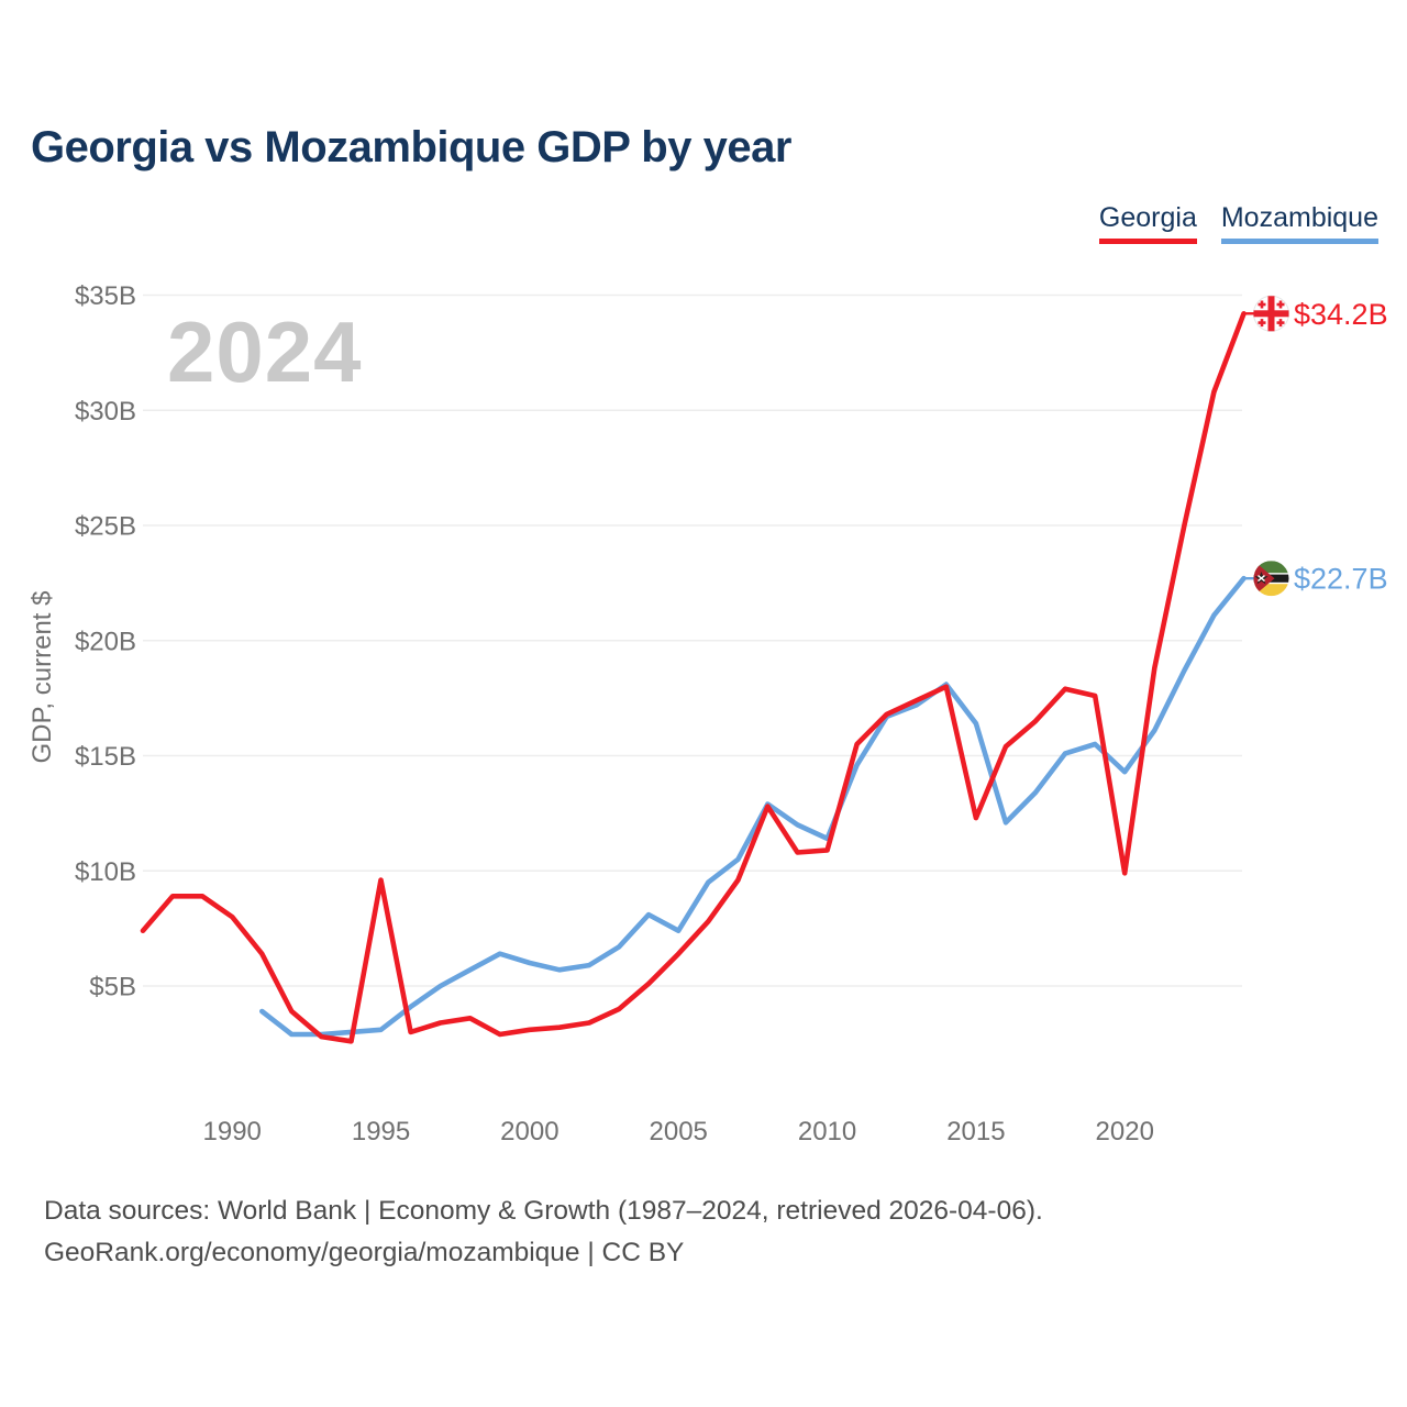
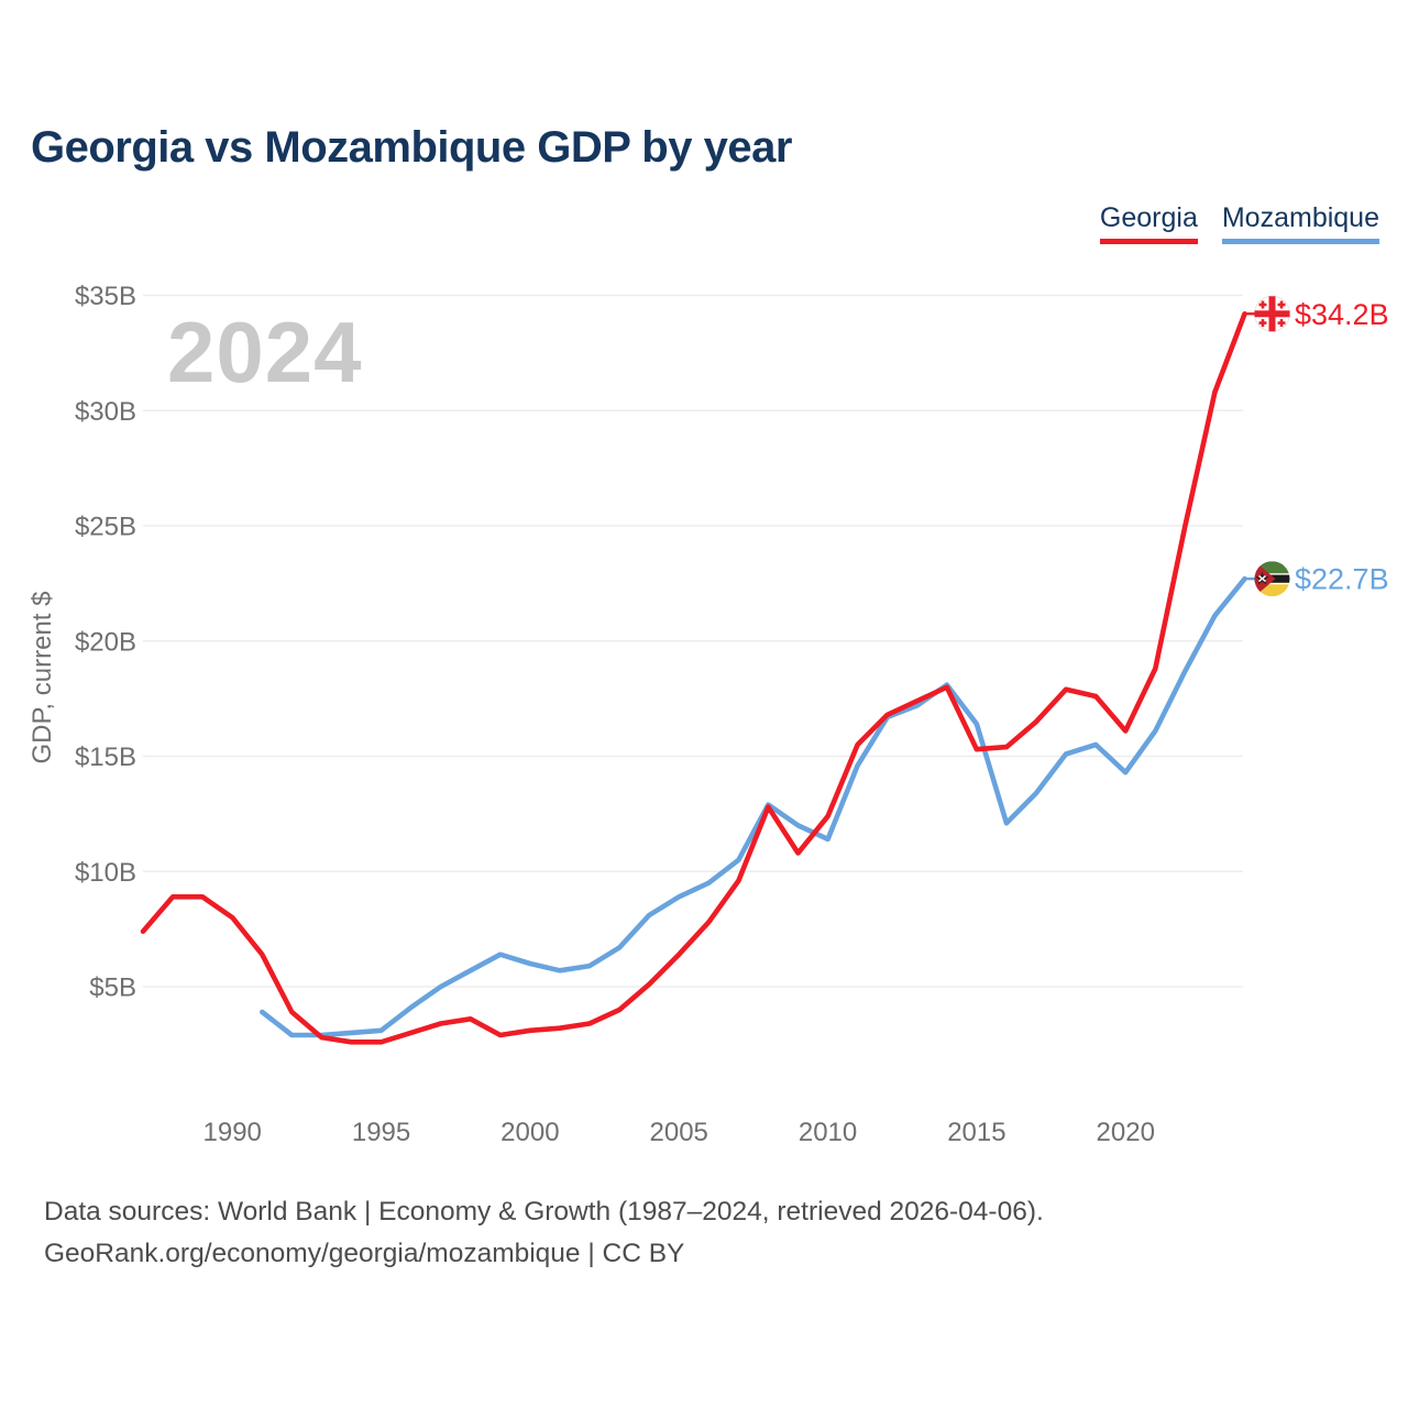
Georgia/1995: $9.6B -> $2.6B
Mozambique/2005: $7.4B -> $8.9B
Georgia/2010: $10.9B -> $12.4B
Georgia/2015: $12.3B -> $15.3B
Georgia/2020: $9.9B -> $16.1B
